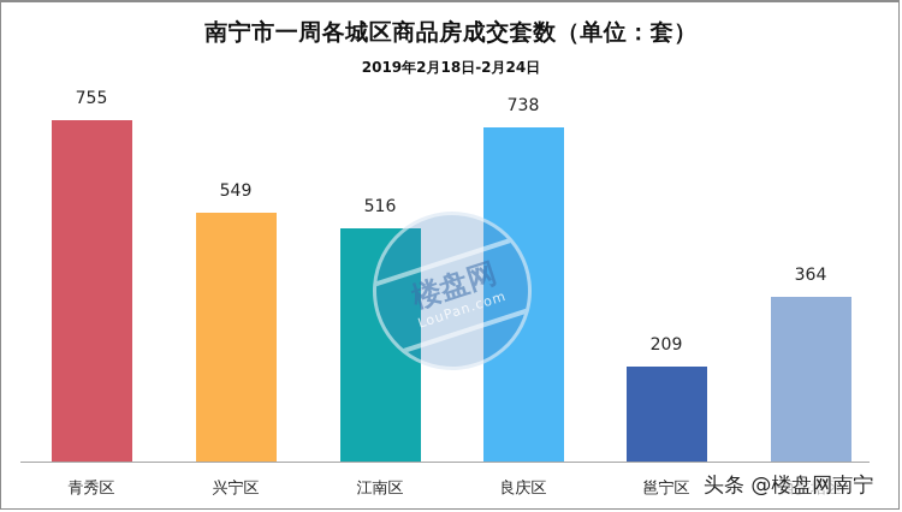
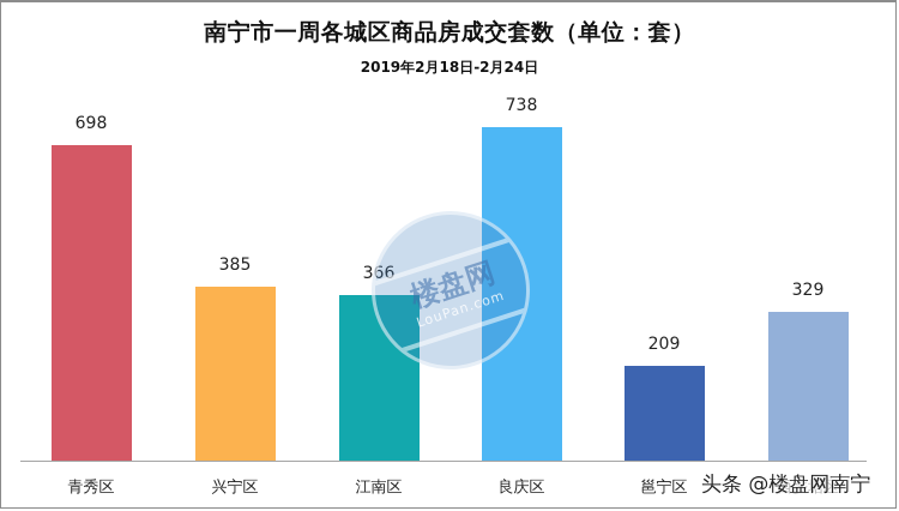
青秀区: 755 -> 698
兴宁区: 549 -> 385
江南区: 516 -> 366
西乡塘区: 364 -> 329
